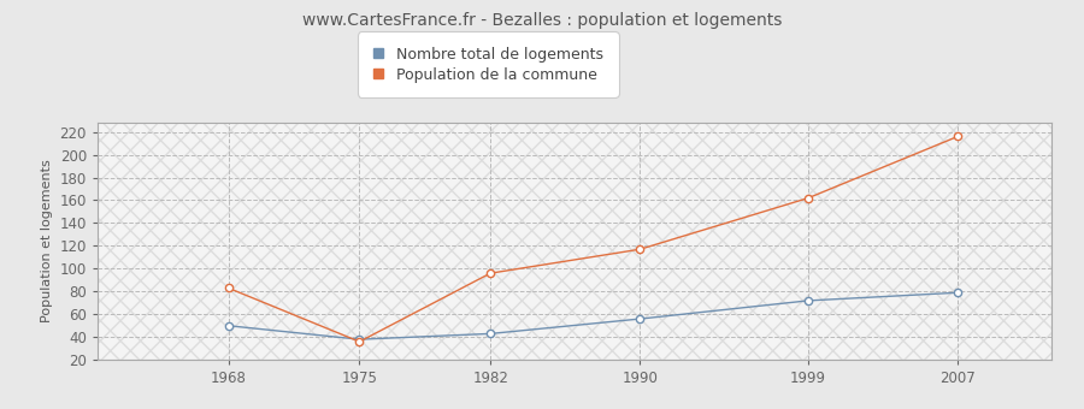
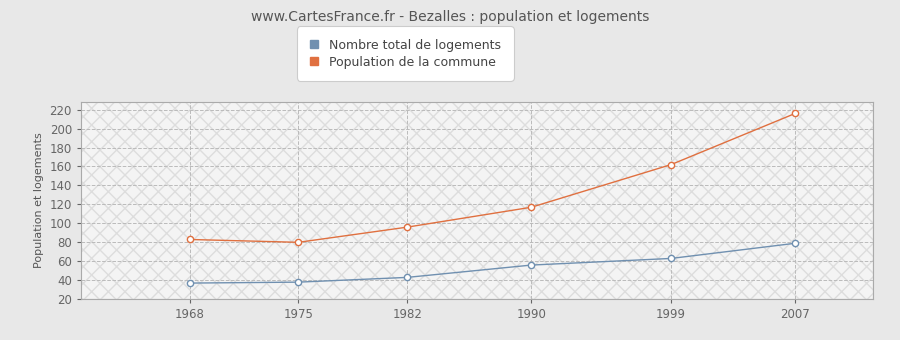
Nombre total de logements/1968: 50 -> 37
Population de la commune/1975: 36 -> 80
Nombre total de logements/1999: 72 -> 63
